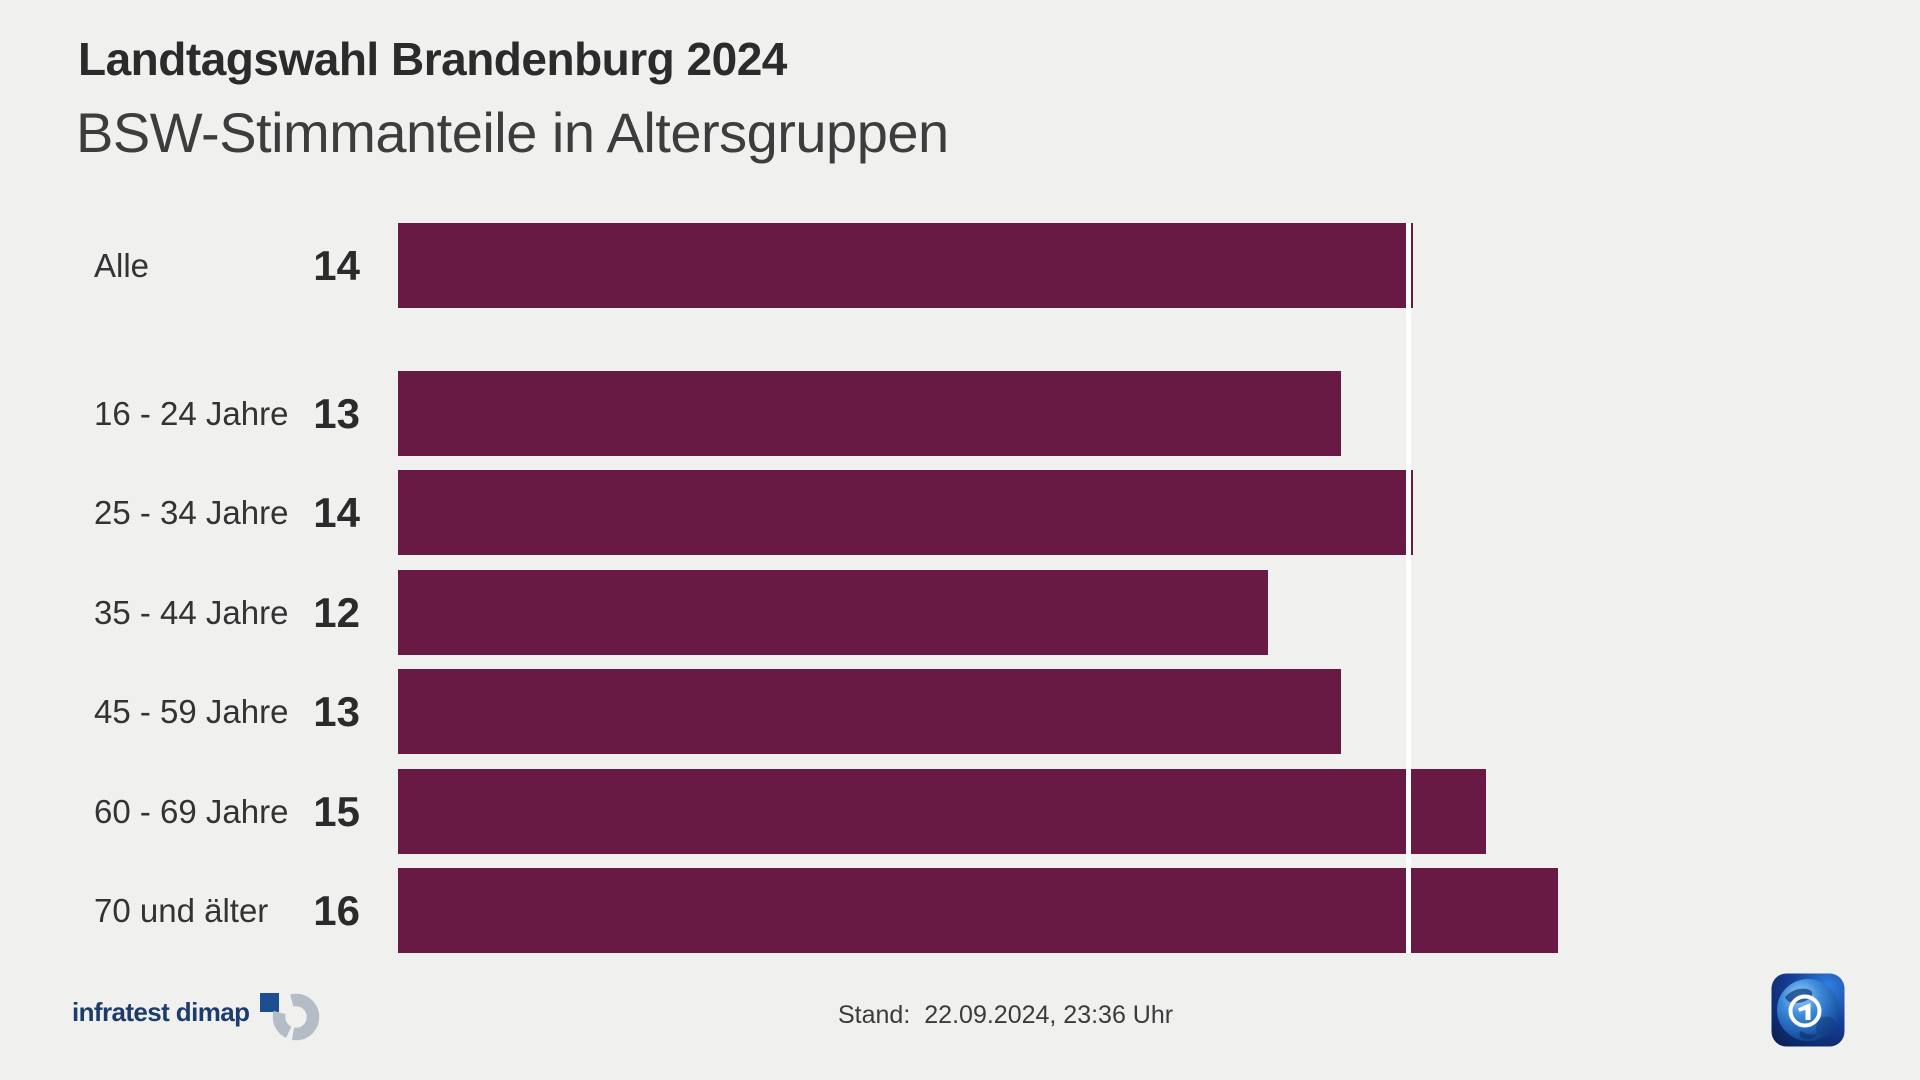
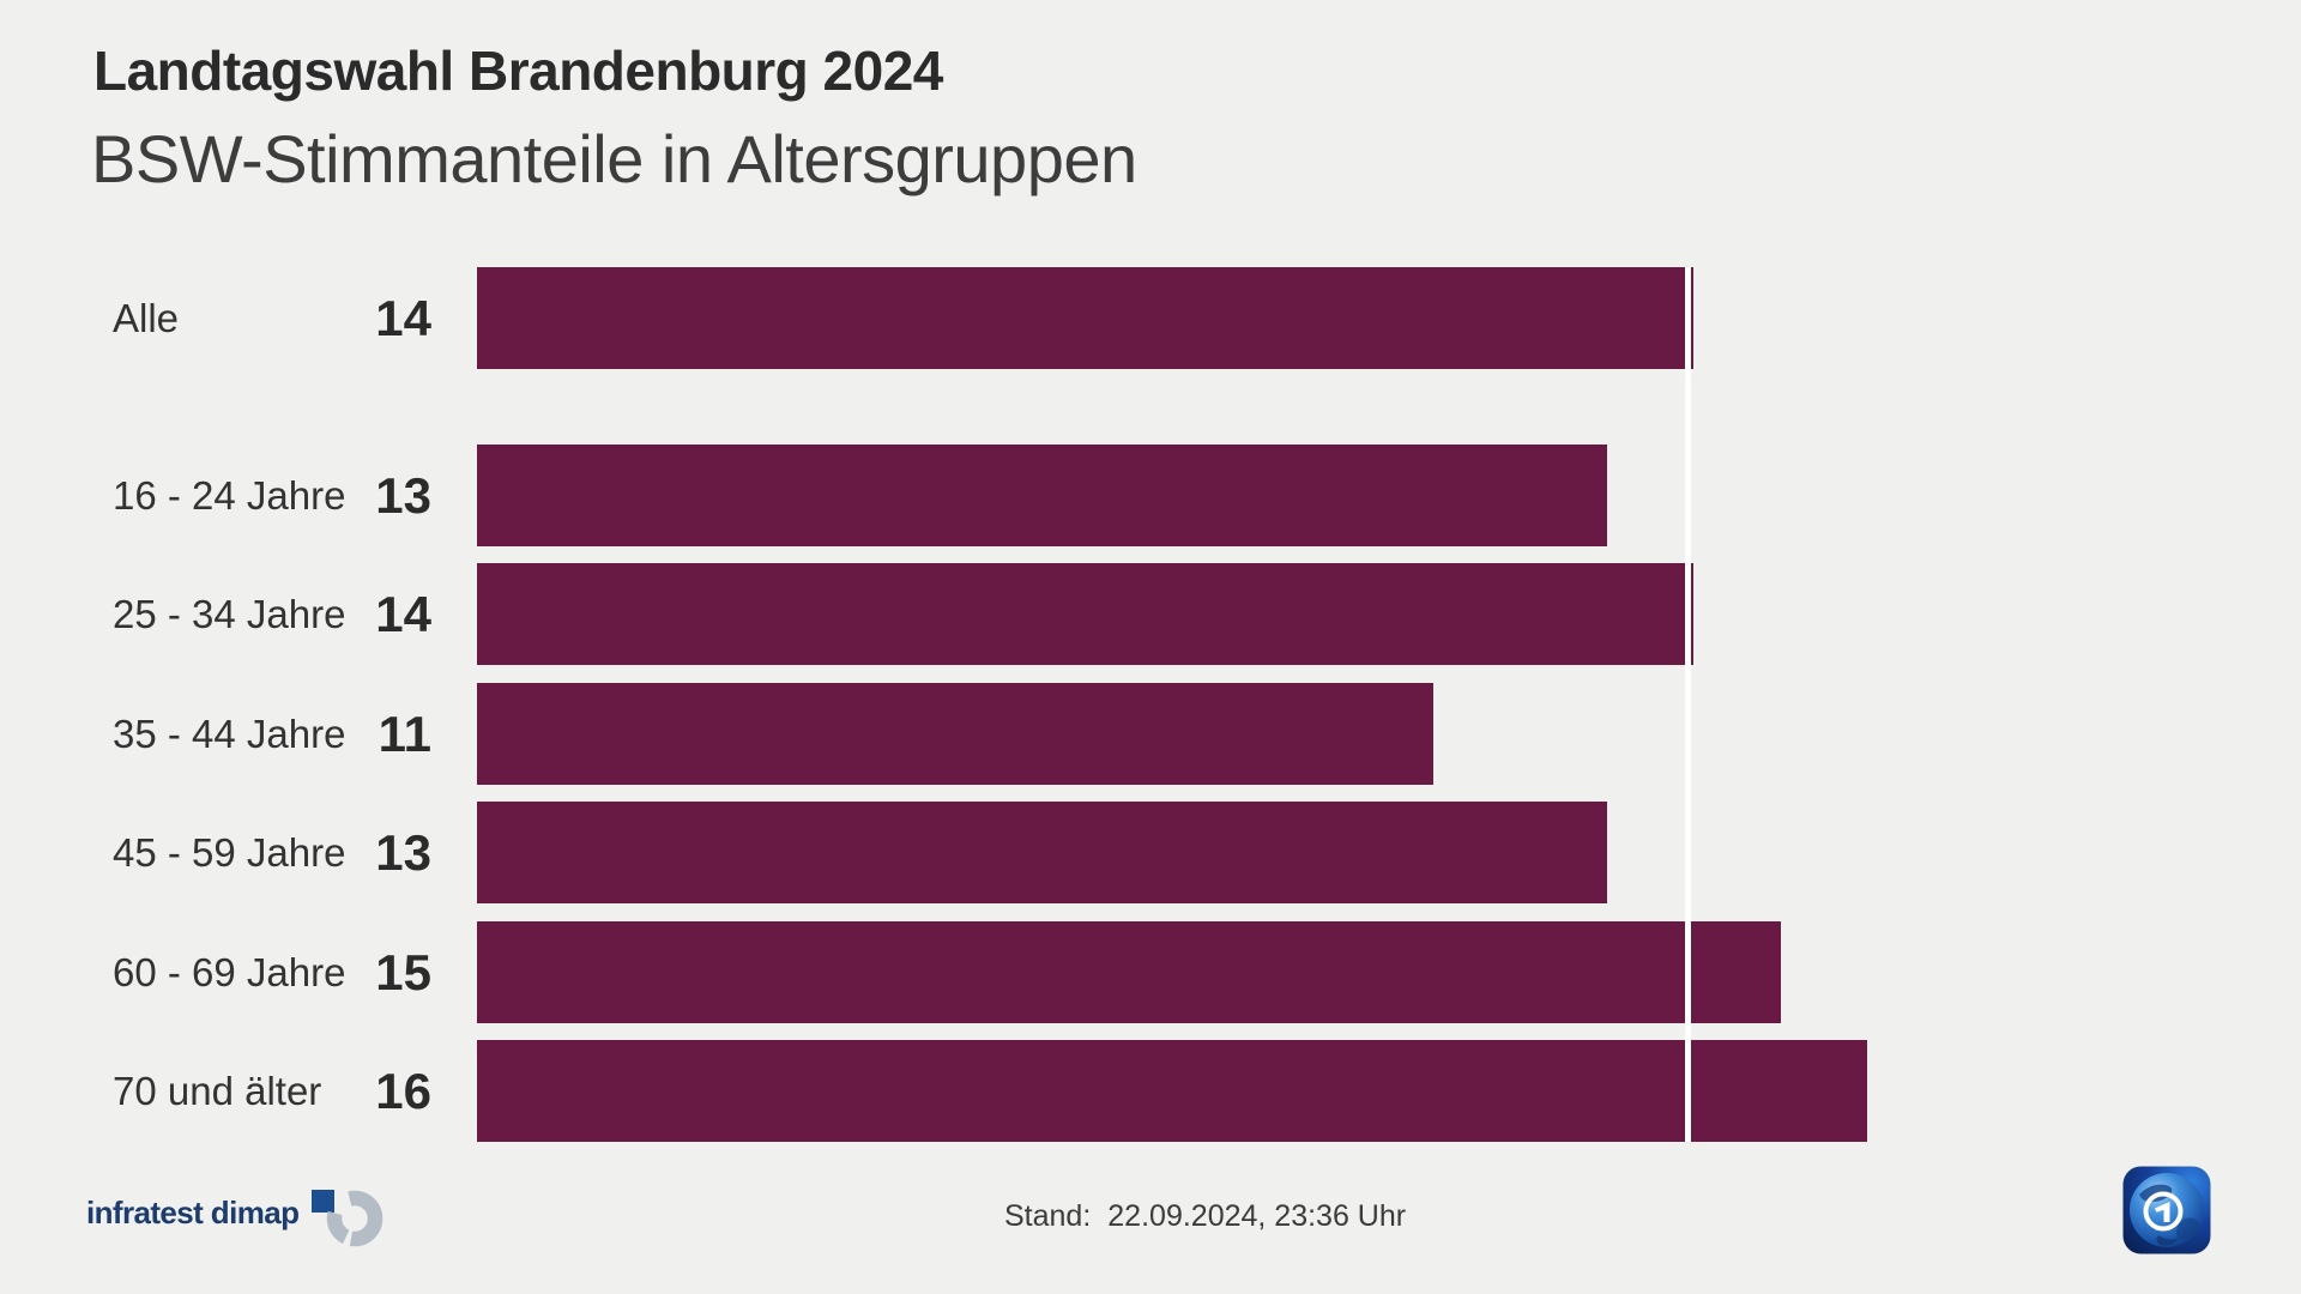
35 - 44 Jahre: 12 -> 11
